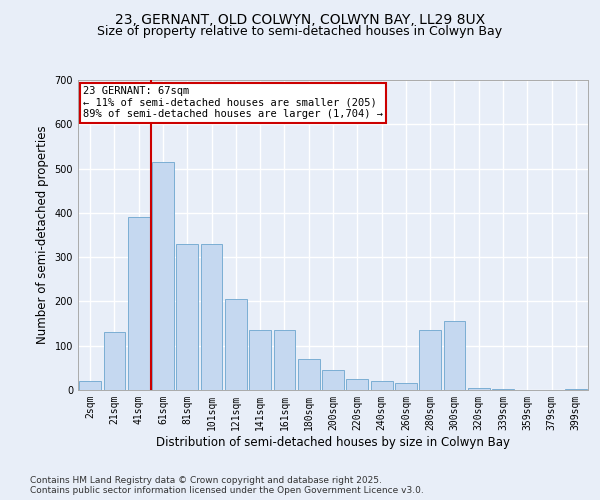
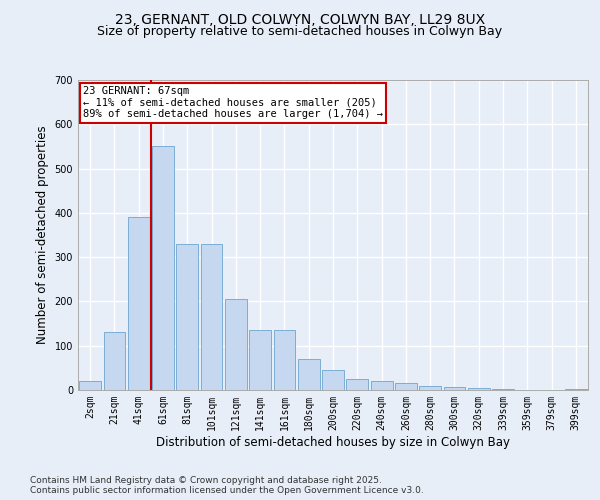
61sqm: 515 -> 550
280sqm: 135 -> 10
300sqm: 155 -> 7
